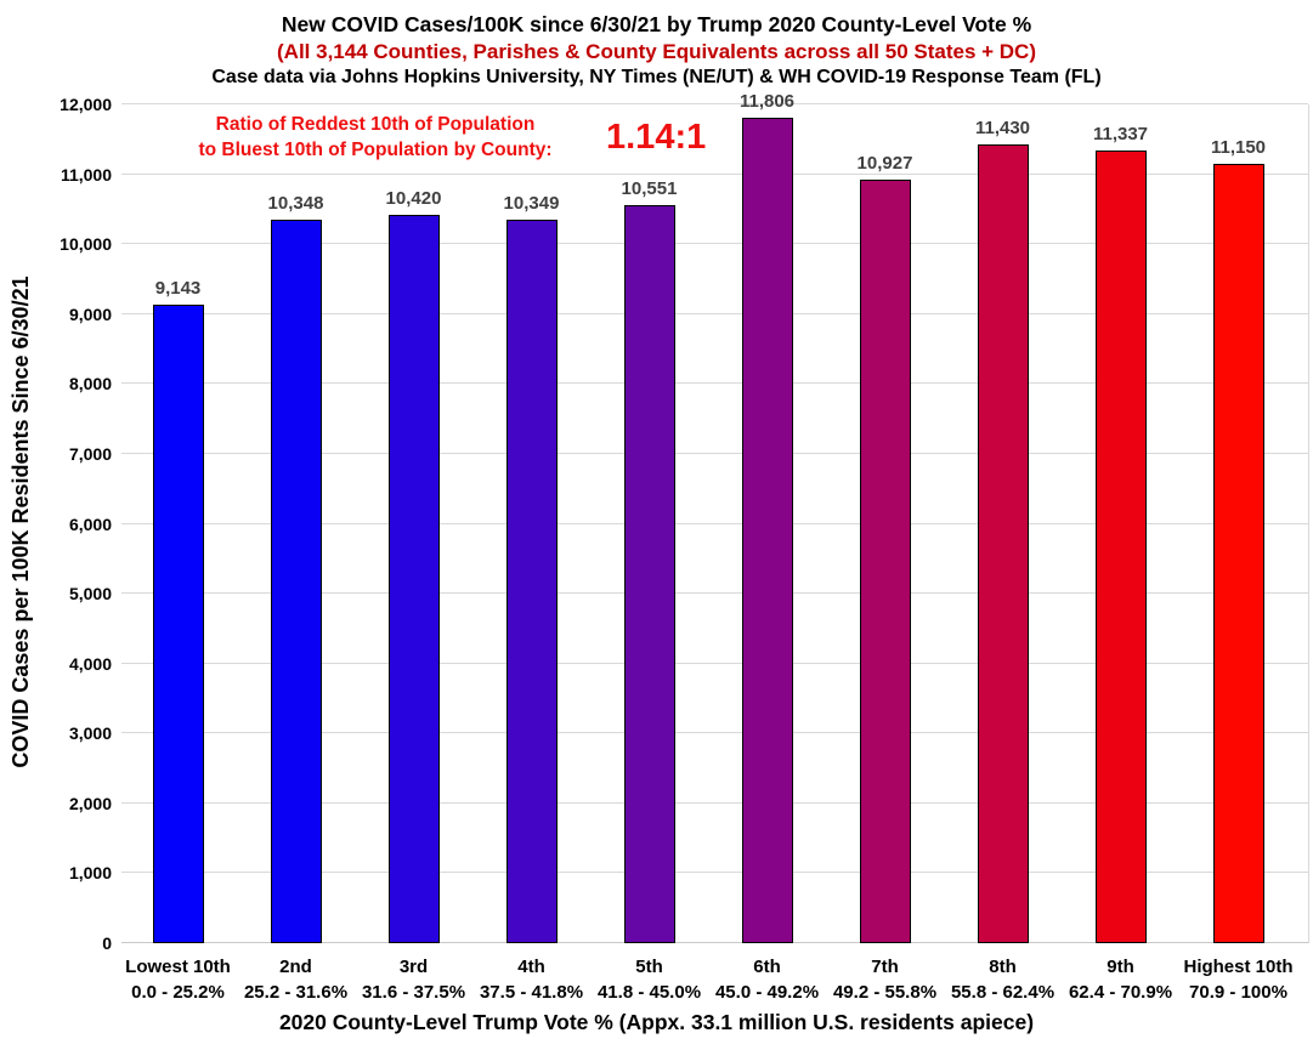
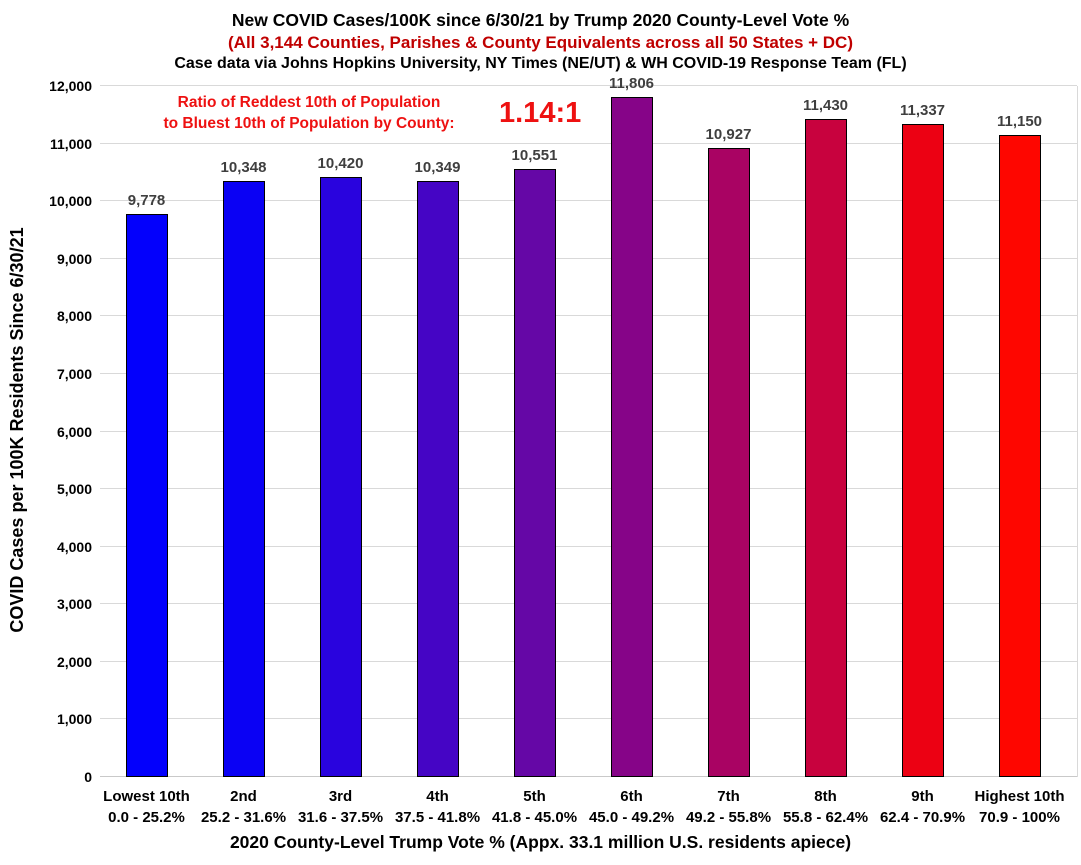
Lowest 10th: 9,143 -> 9,778
